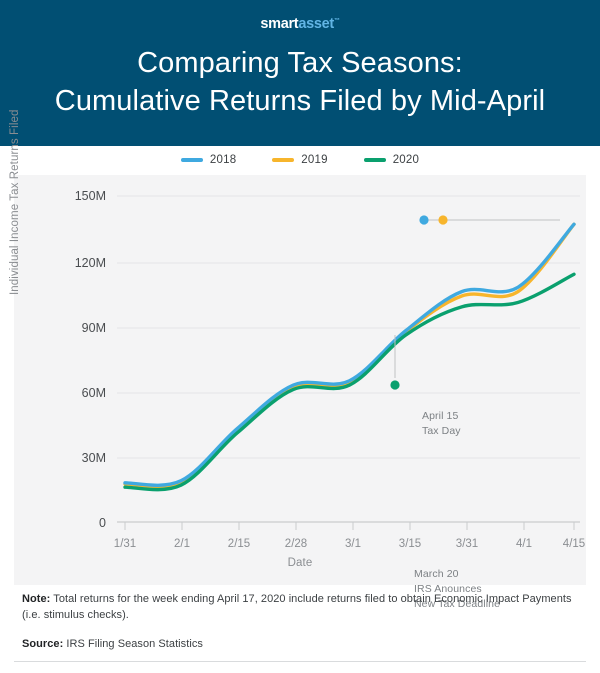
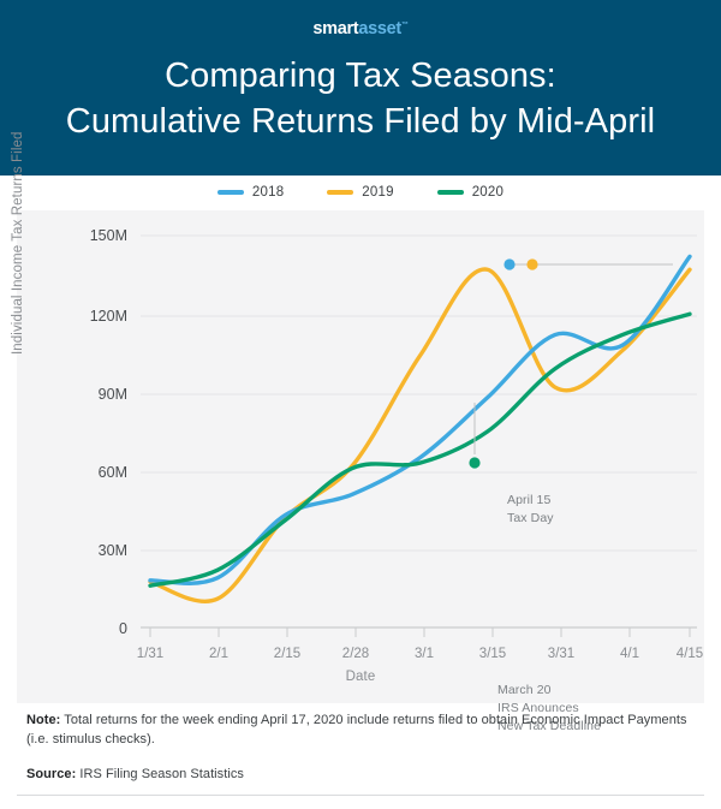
2019/2/1: 18M -> 11M
2020/2/1: 17M -> 22M
2018/2/28: 63M -> 51M
2019/3/1: 64M -> 104M
2019/3/15: 88M -> 137M
2020/3/15: 86M -> 75M
2018/3/31: 106M -> 112M
2019/3/31: 104M -> 92M
2020/4/1: 101M -> 112M
2018/4/15: 137M -> 142M
2020/4/15: 114M -> 120M
